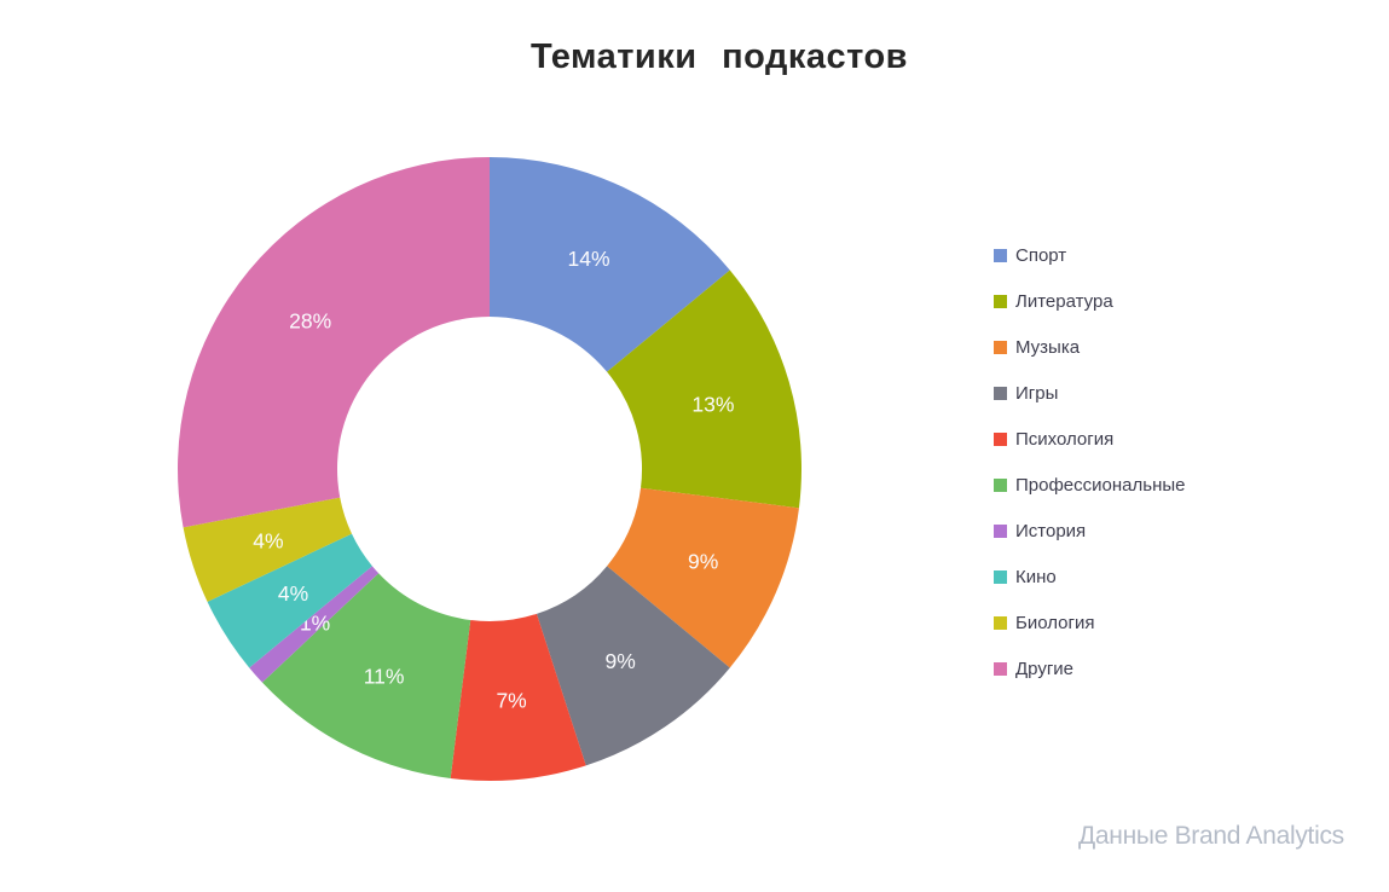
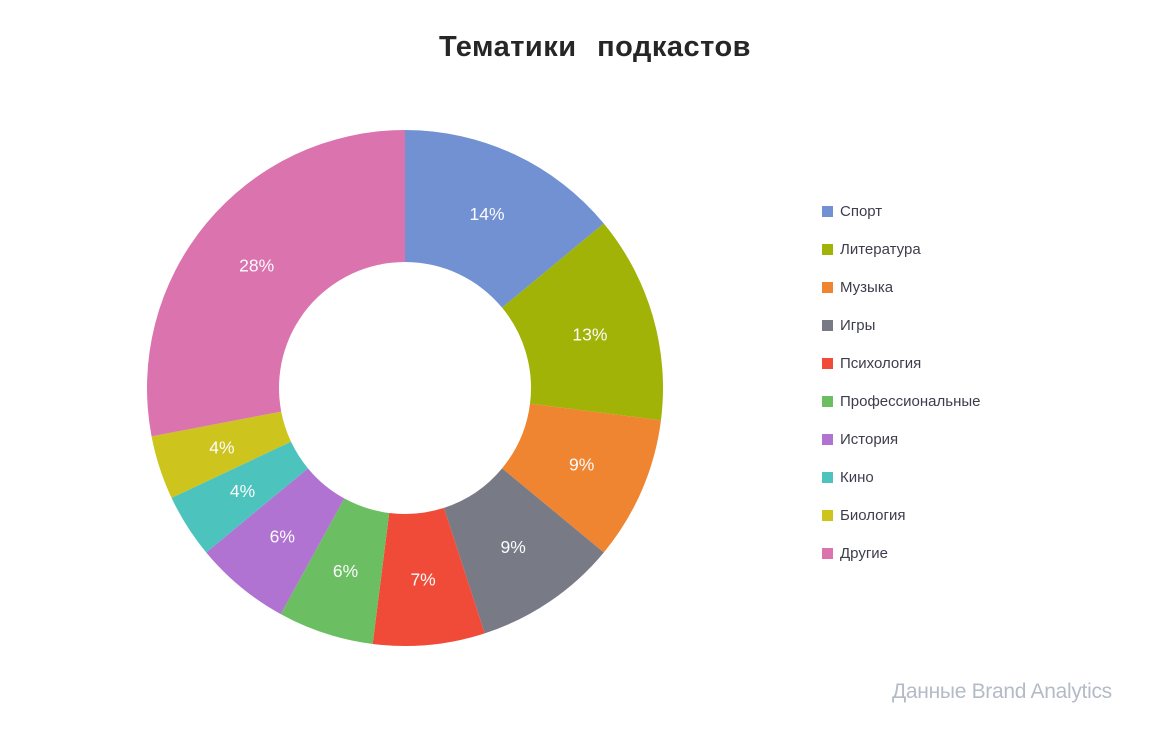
Профессиональные: 11% -> 6%
История: 1% -> 6%
